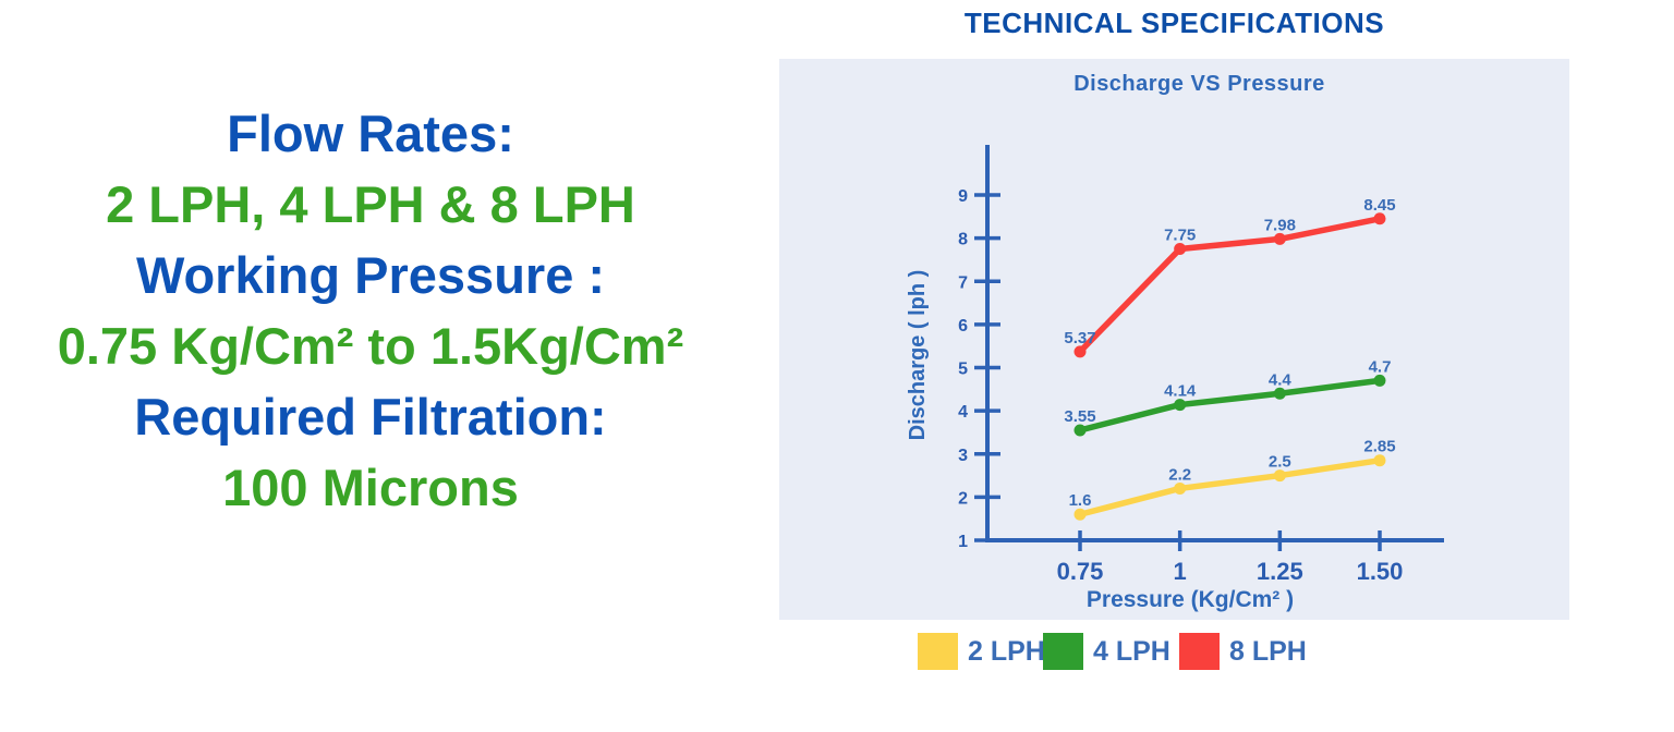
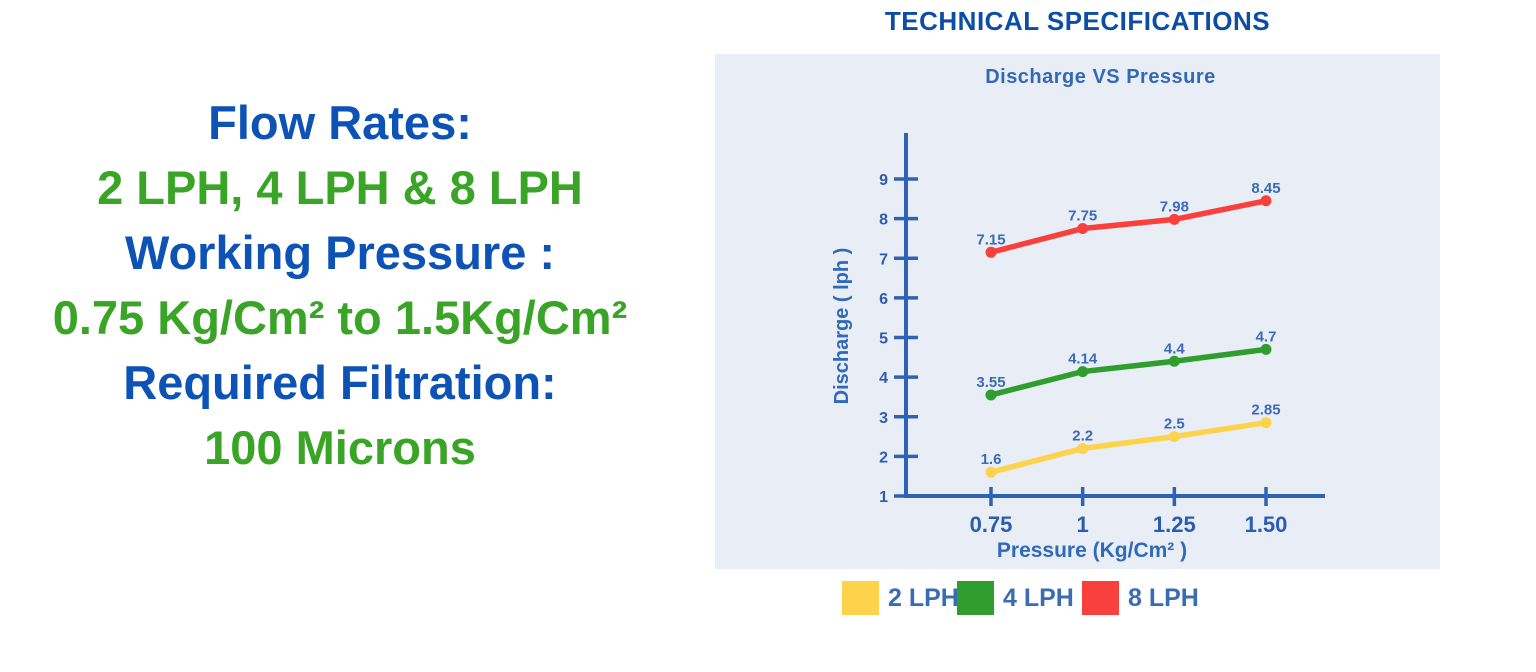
8 LPH/0.75: 5.37 -> 7.15
